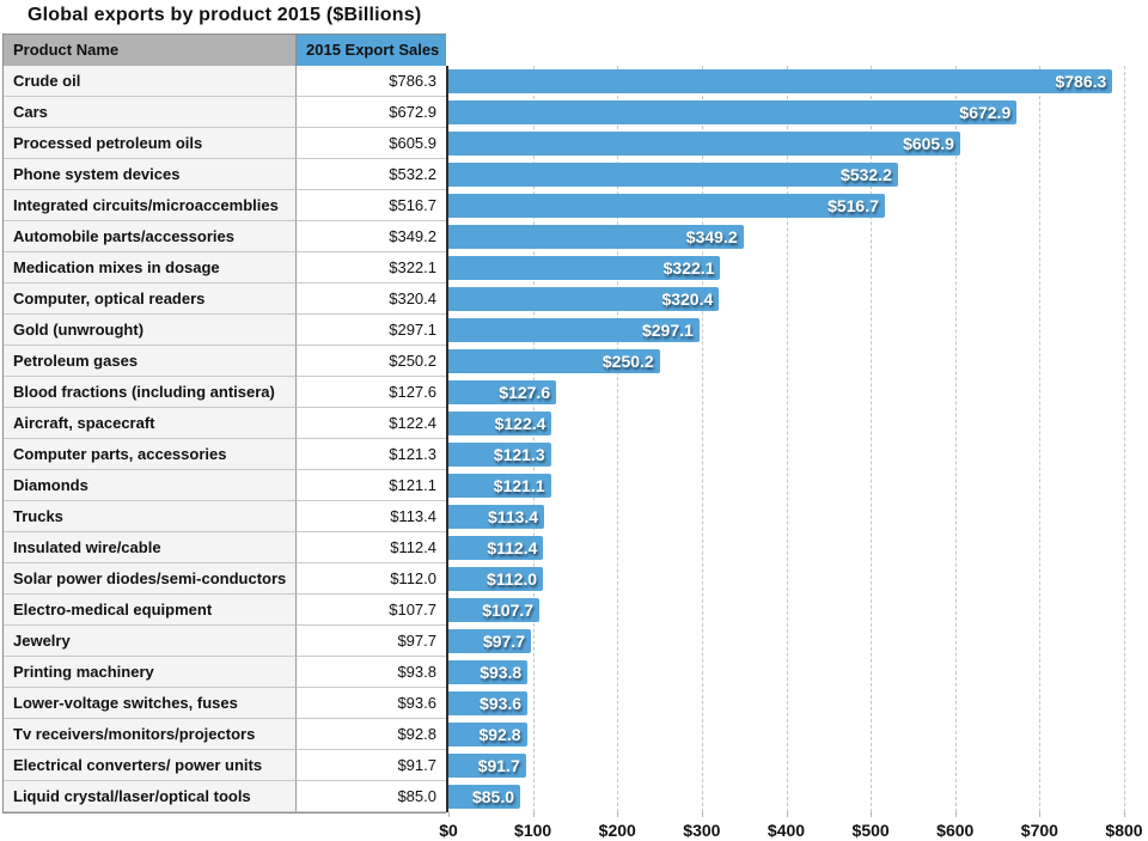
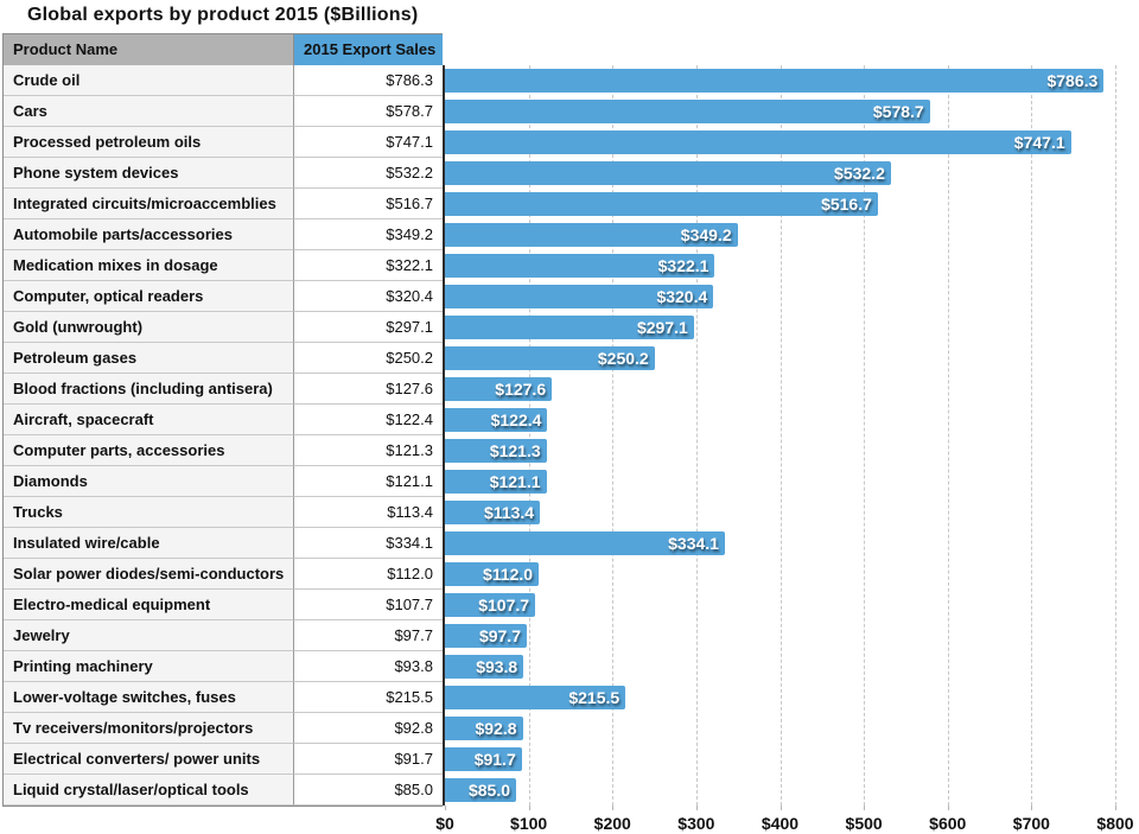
Cars: $672.9 -> $578.7
Processed petroleum oils: $605.9 -> $747.1
Insulated wire/cable: $112.4 -> $334.1
Lower-voltage switches, fuses: $93.6 -> $215.5
